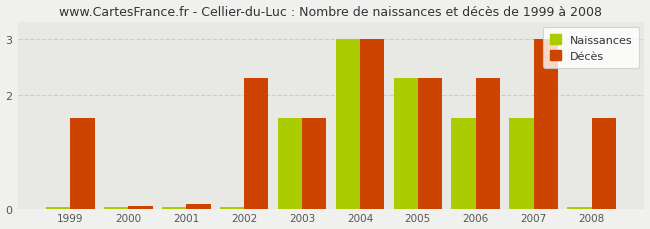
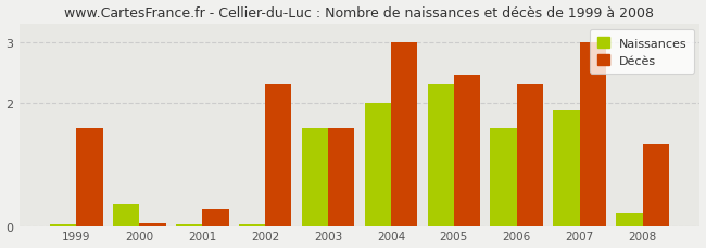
Naissances/2000: 0.02 -> 0.36
Décès/2001: 0.08 -> 0.28
Naissances/2004: 3.00 -> 2.00
Décès/2005: 2.30 -> 2.46
Naissances/2007: 1.60 -> 1.88
Naissances/2008: 0.02 -> 0.20
Décès/2008: 1.60 -> 1.34
